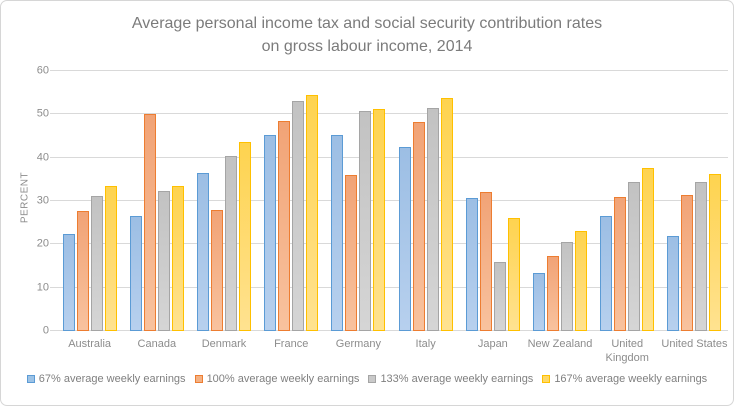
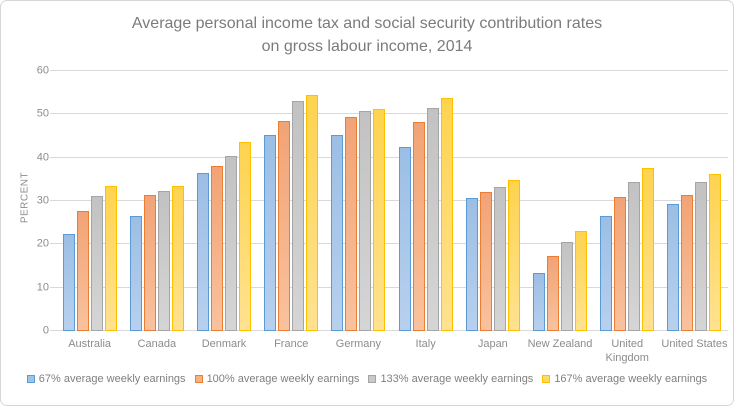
100% average weekly earnings/Canada: 50 -> 32
100% average weekly earnings/Denmark: 28 -> 38
100% average weekly earnings/Germany: 36 -> 49
133% average weekly earnings/Japan: 16 -> 33
167% average weekly earnings/Japan: 26 -> 35
67% average weekly earnings/United States: 22 -> 29
